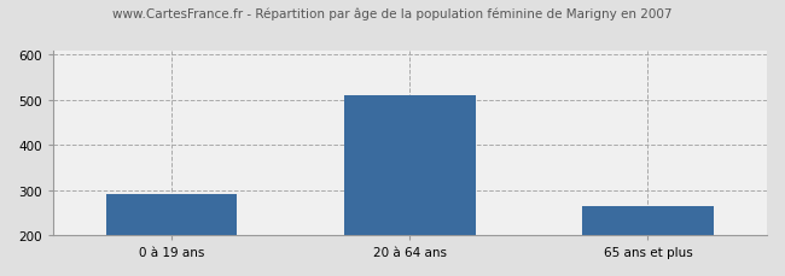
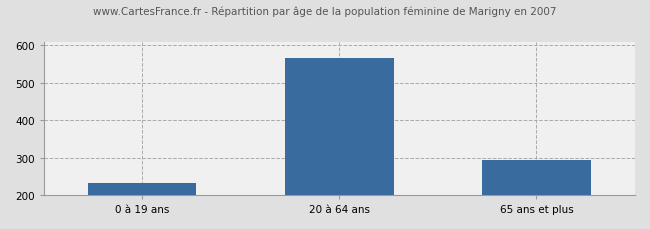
0 à 19 ans: 290 -> 232
20 à 64 ans: 510 -> 566
65 ans et plus: 265 -> 293
